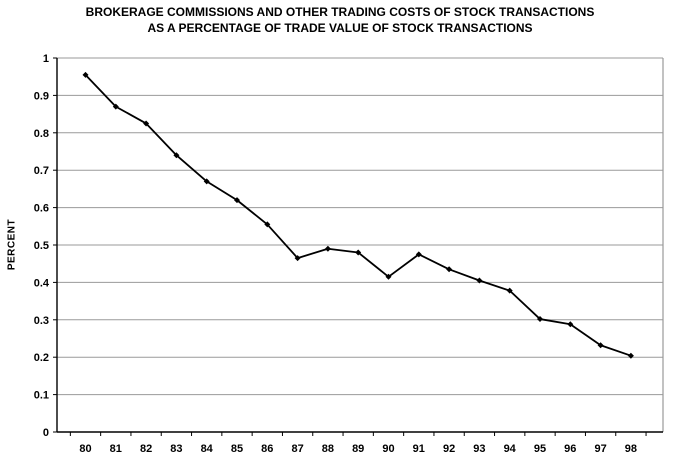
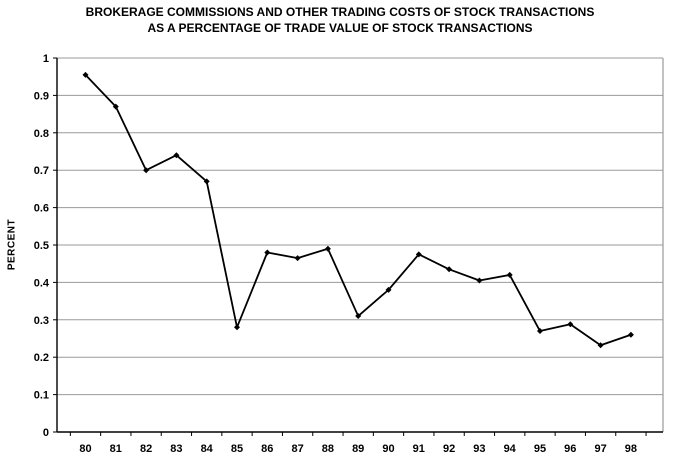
82: 0.82 -> 0.70
85: 0.62 -> 0.28
86: 0.56 -> 0.48
89: 0.48 -> 0.31
90: 0.41 -> 0.38
94: 0.38 -> 0.42
95: 0.30 -> 0.27
98: 0.20 -> 0.26
